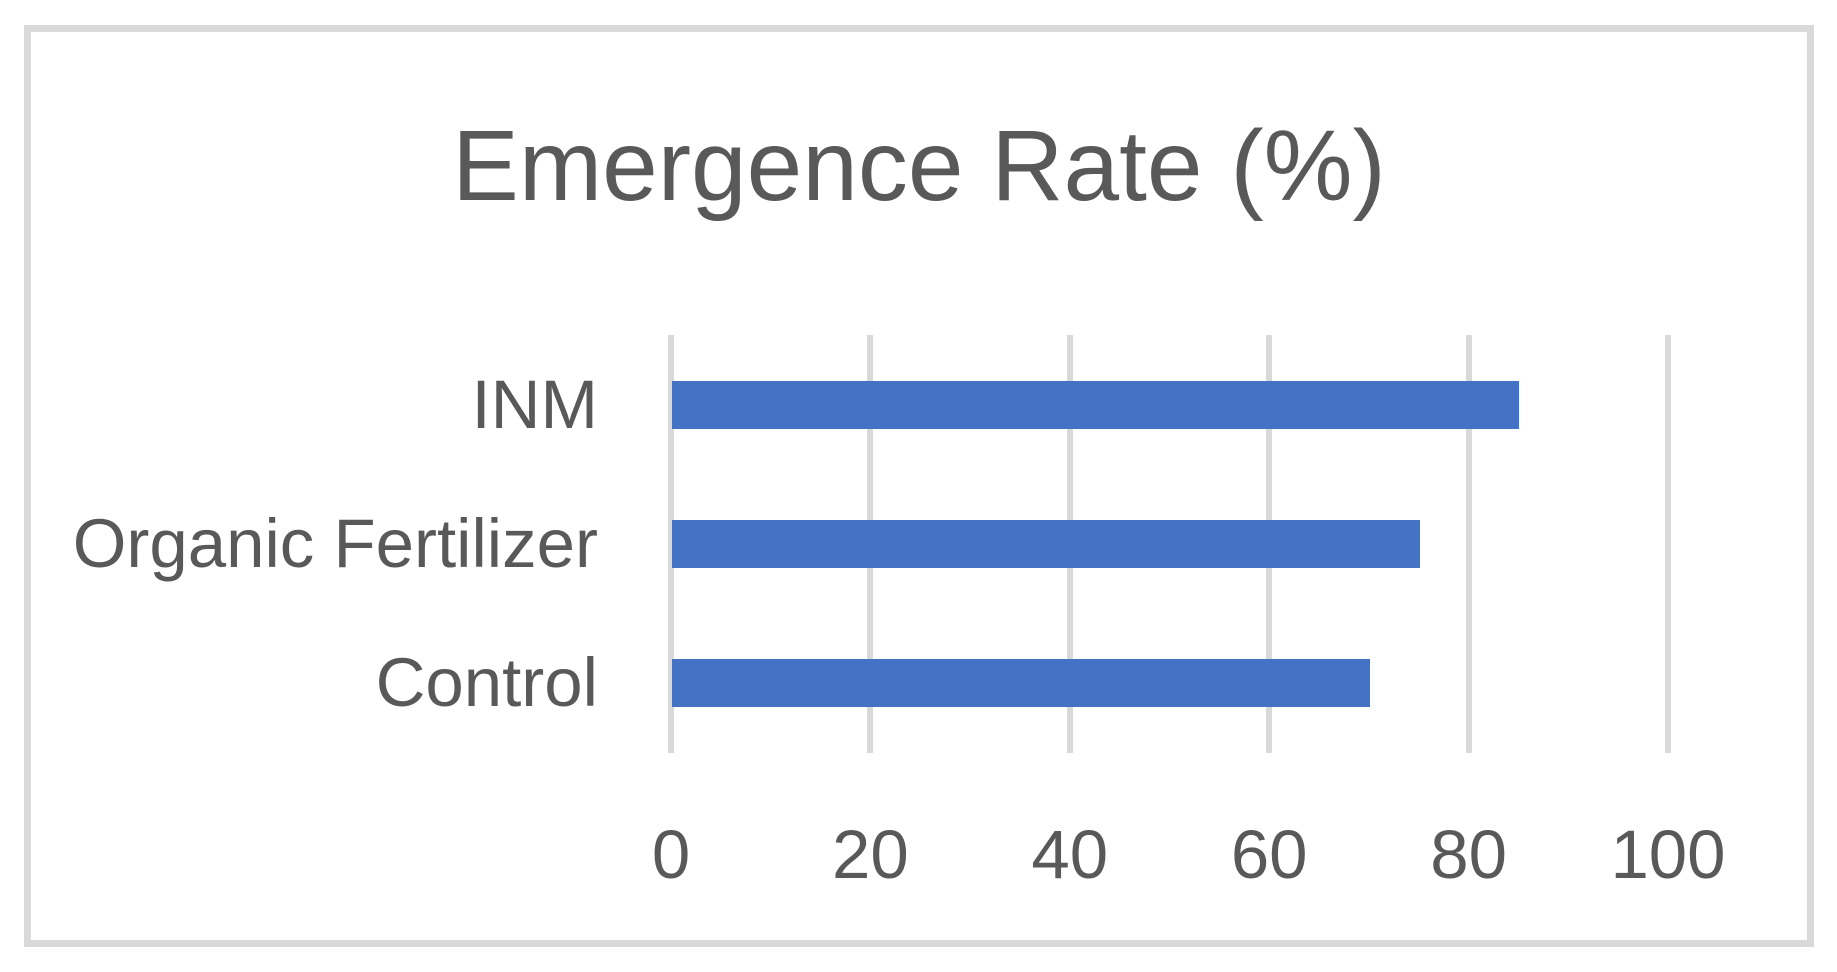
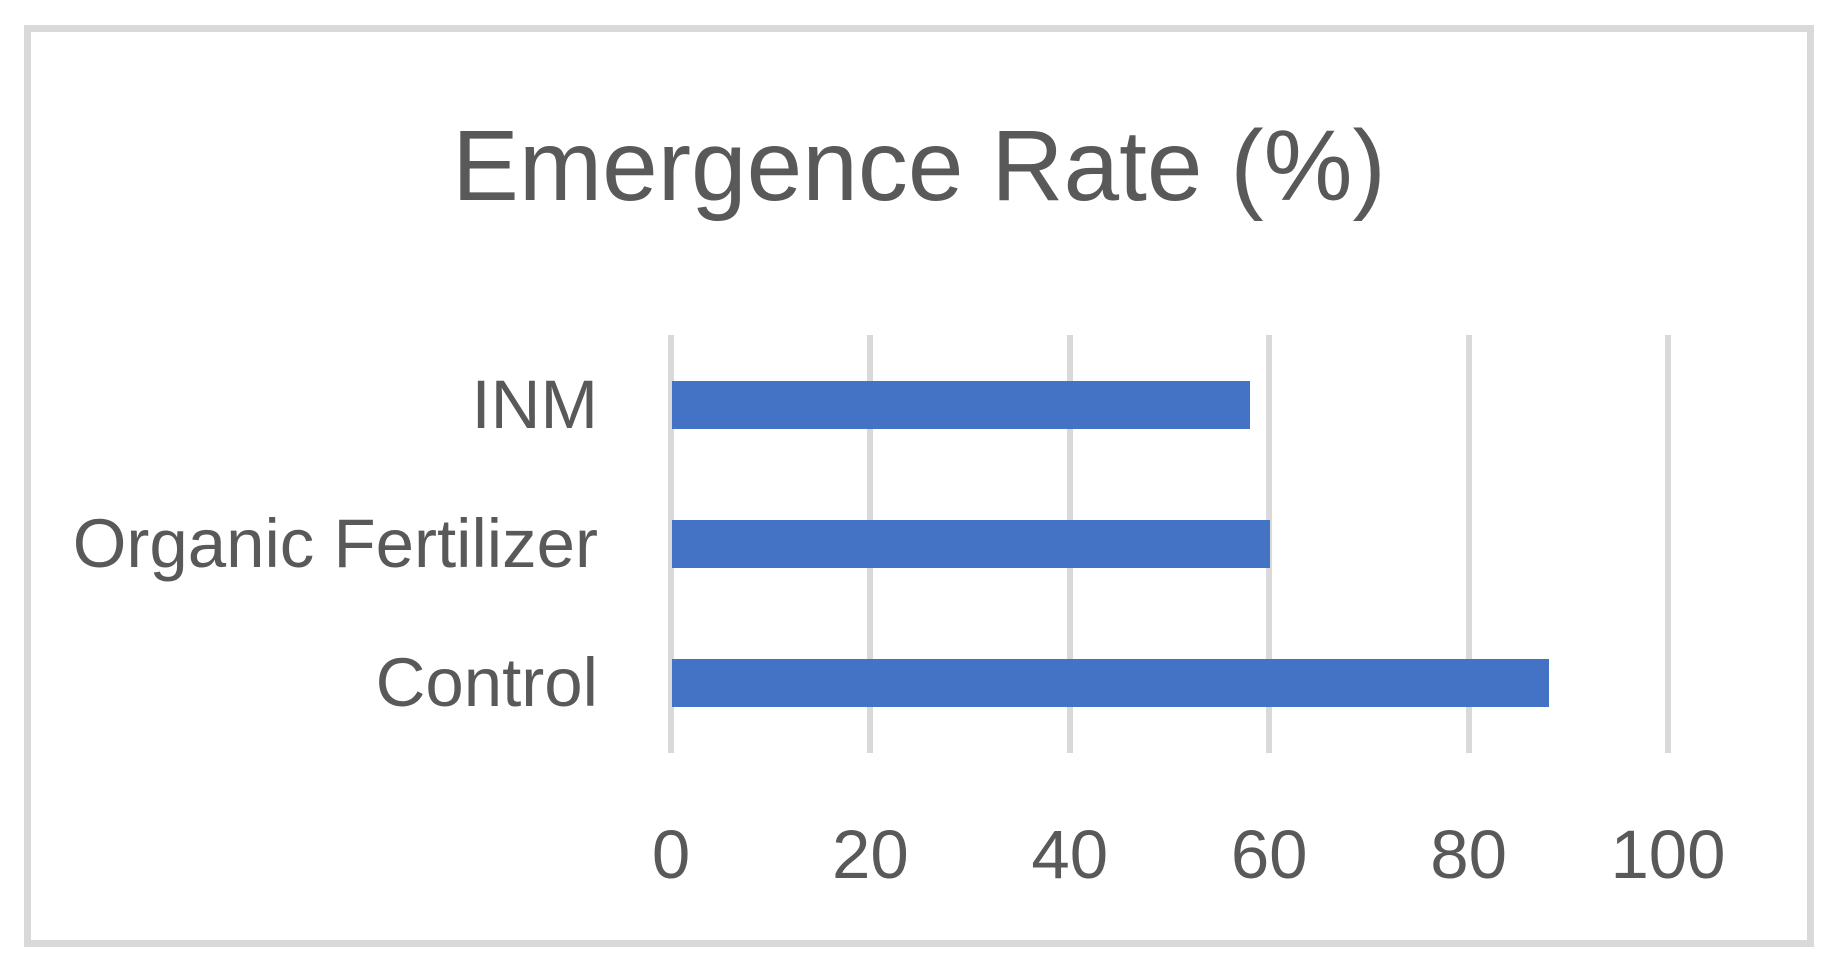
INM: 85 -> 58
Organic Fertilizer: 75 -> 60
Control: 70 -> 88
